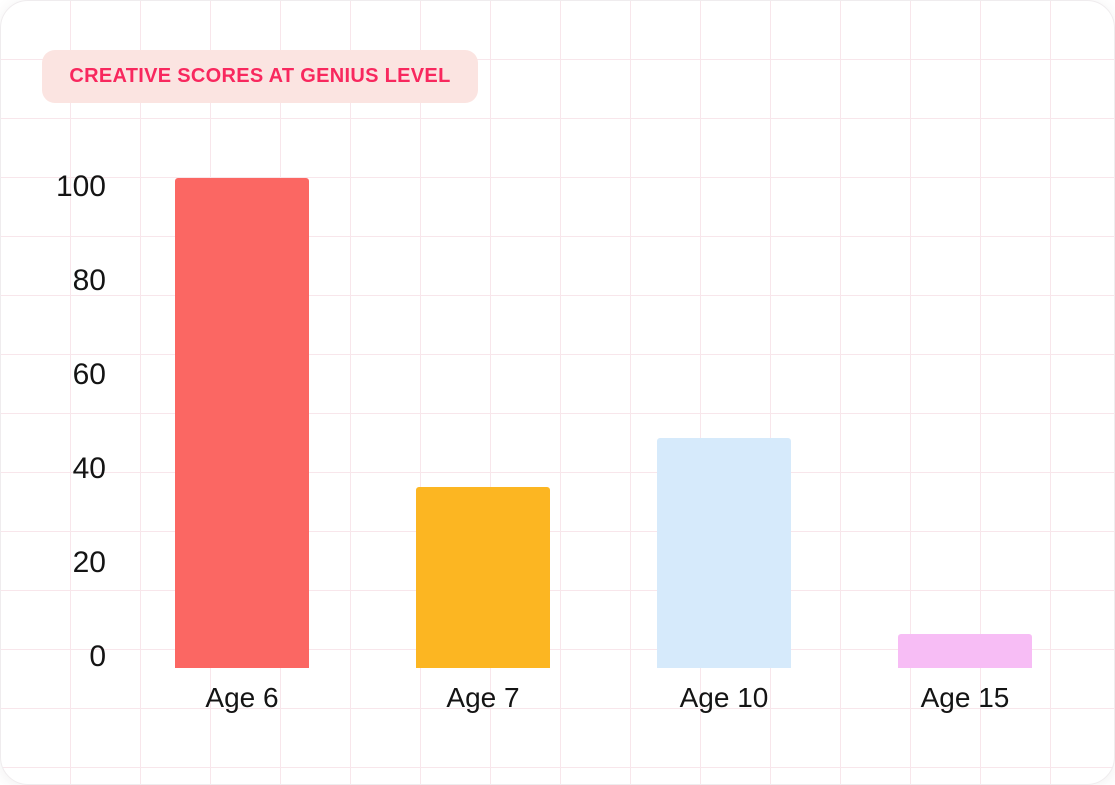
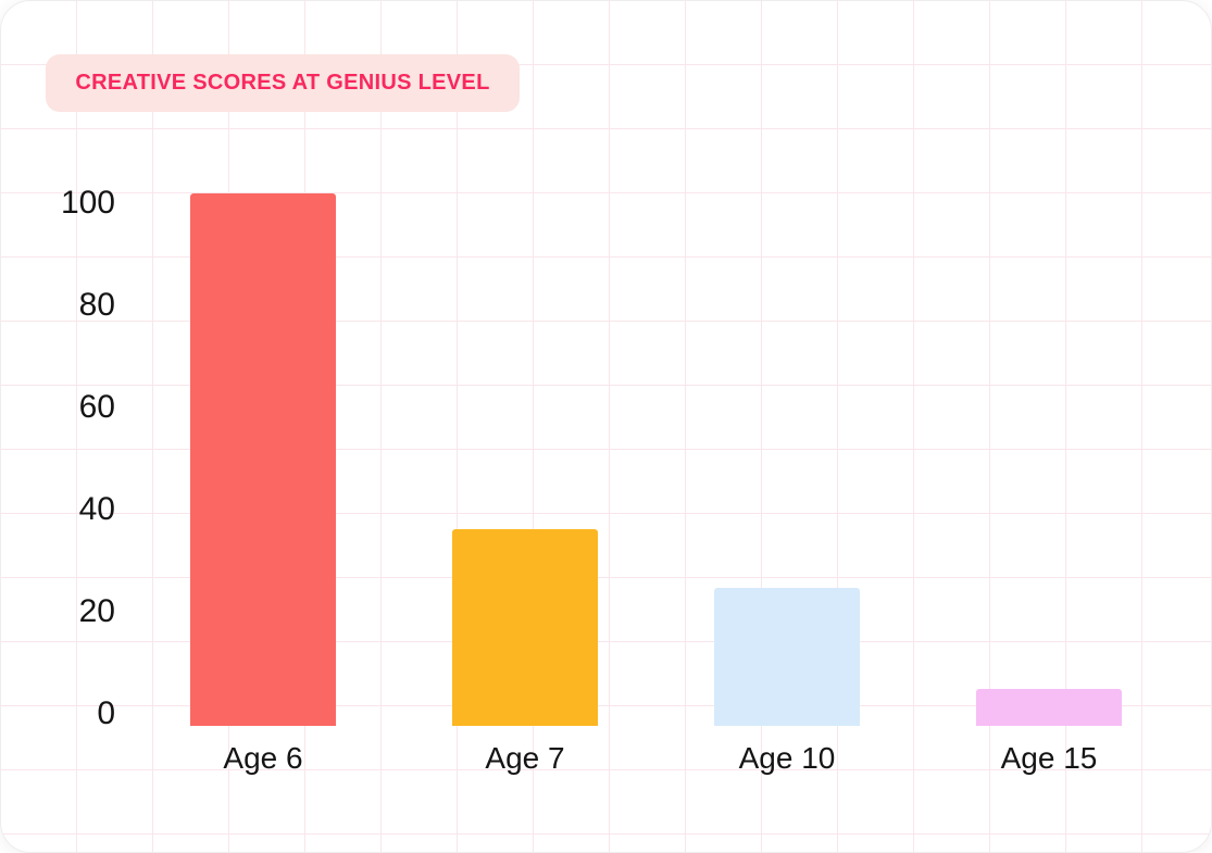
Age 10: 47 -> 26
